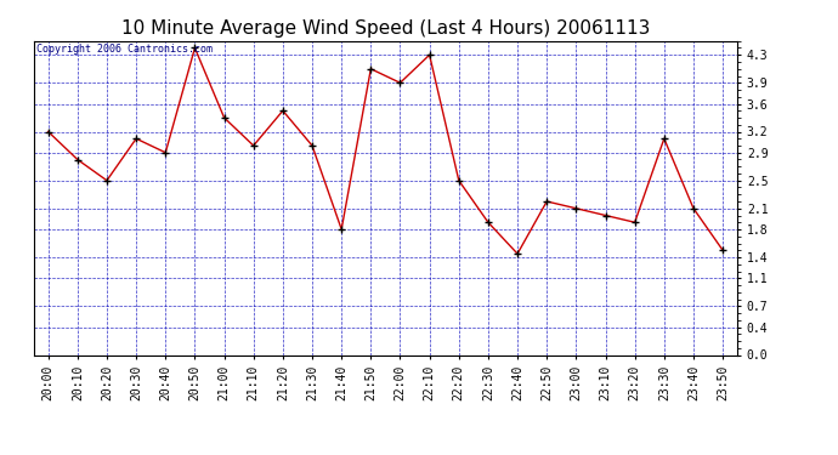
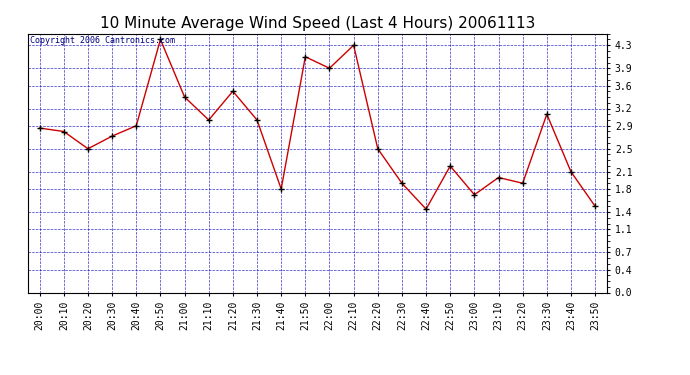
20:00: 3.20 -> 2.86
20:30: 3.10 -> 2.72
23:00: 2.10 -> 1.70
